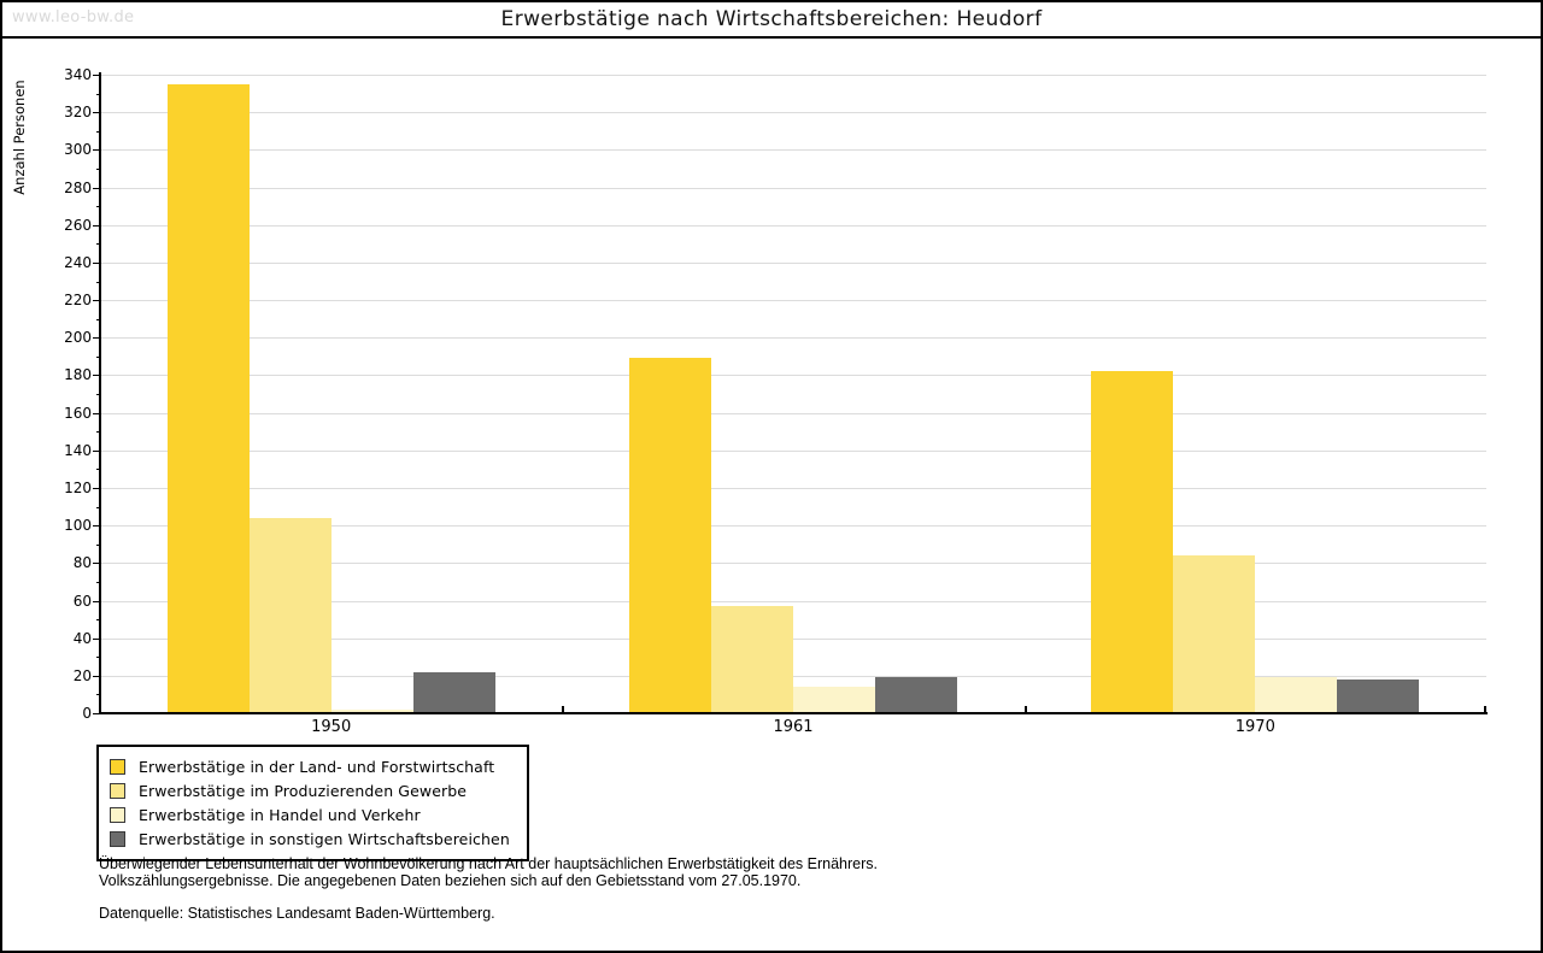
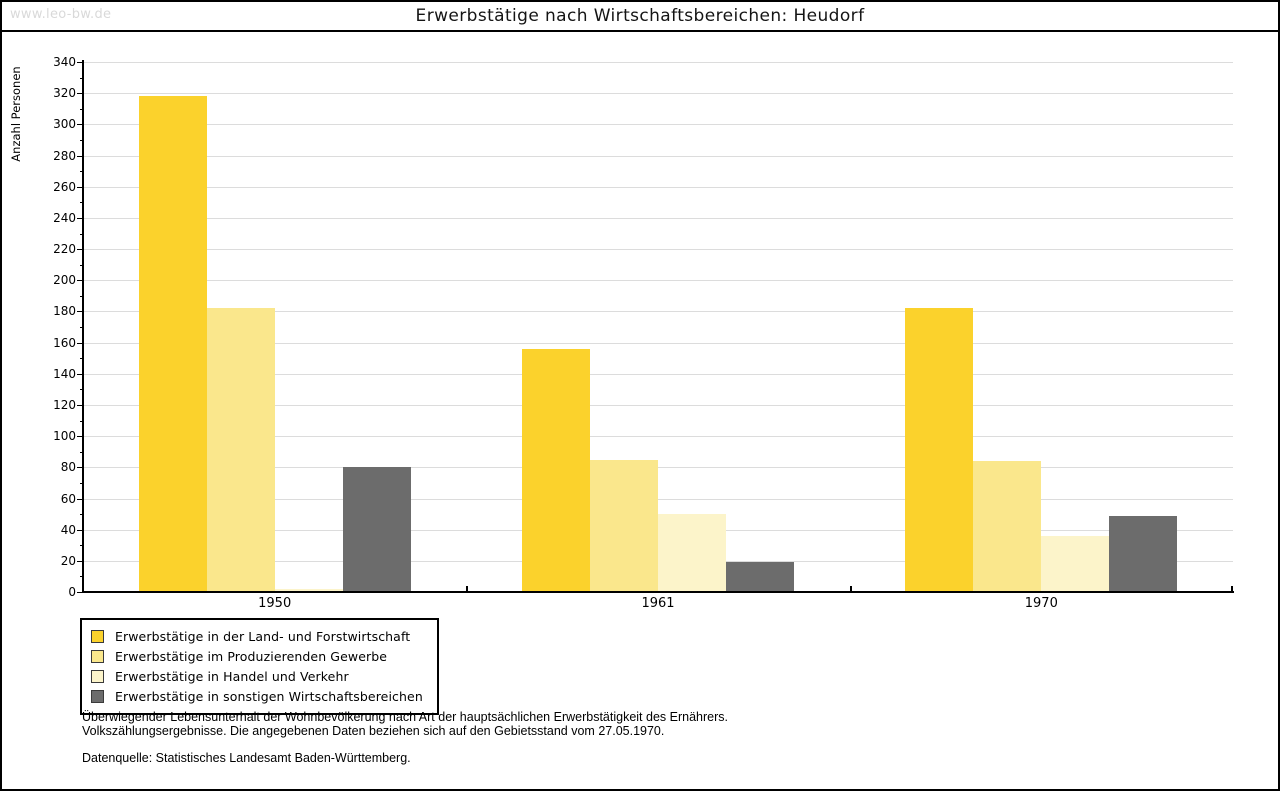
Erwerbstätige in der Land- und Forstwirtschaft/1950: 335 -> 318
Erwerbstätige im Produzierenden Gewerbe/1950: 104 -> 182
Erwerbstätige in sonstigen Wirtschaftsbereichen/1950: 22 -> 80
Erwerbstätige in der Land- und Forstwirtschaft/1961: 189 -> 156
Erwerbstätige im Produzierenden Gewerbe/1961: 57 -> 85
Erwerbstätige in Handel und Verkehr/1961: 14 -> 50
Erwerbstätige in Handel und Verkehr/1970: 19 -> 36
Erwerbstätige in sonstigen Wirtschaftsbereichen/1970: 18 -> 49
